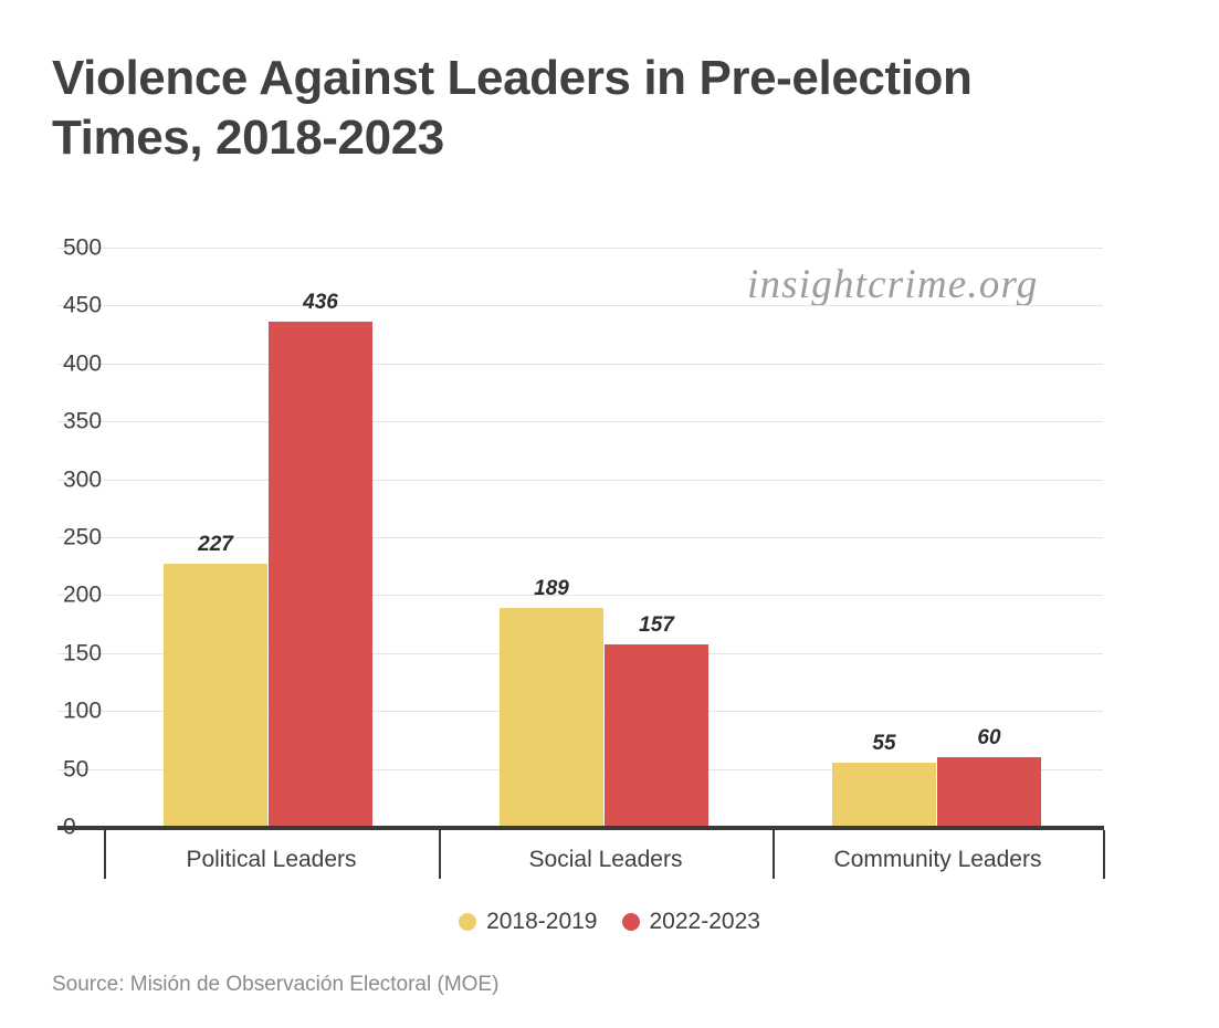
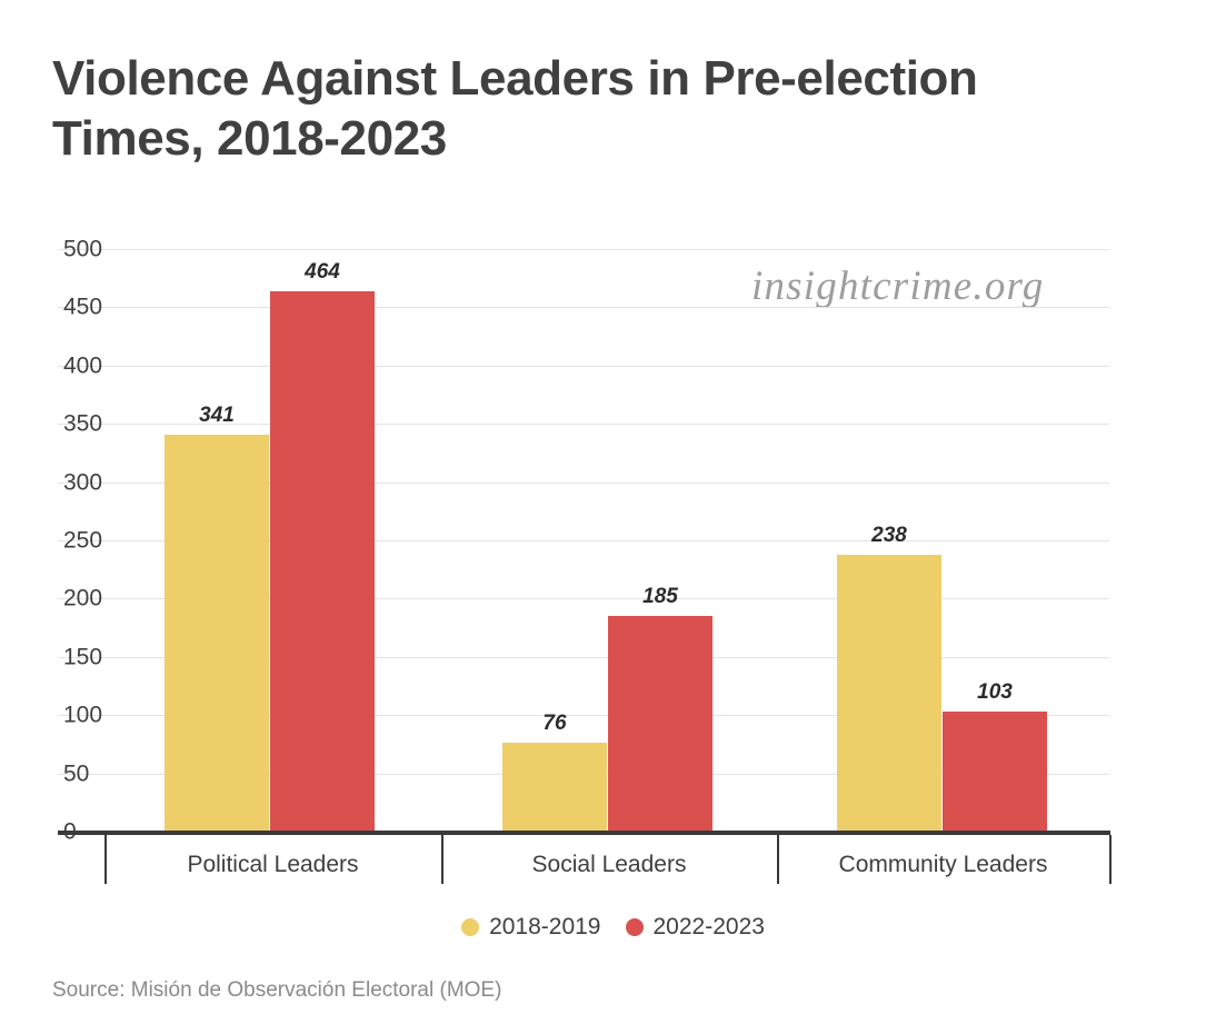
2018-2019/Political Leaders: 227 -> 341
2022-2023/Political Leaders: 436 -> 464
2018-2019/Social Leaders: 189 -> 76
2022-2023/Social Leaders: 157 -> 185
2018-2019/Community Leaders: 55 -> 238
2022-2023/Community Leaders: 60 -> 103
